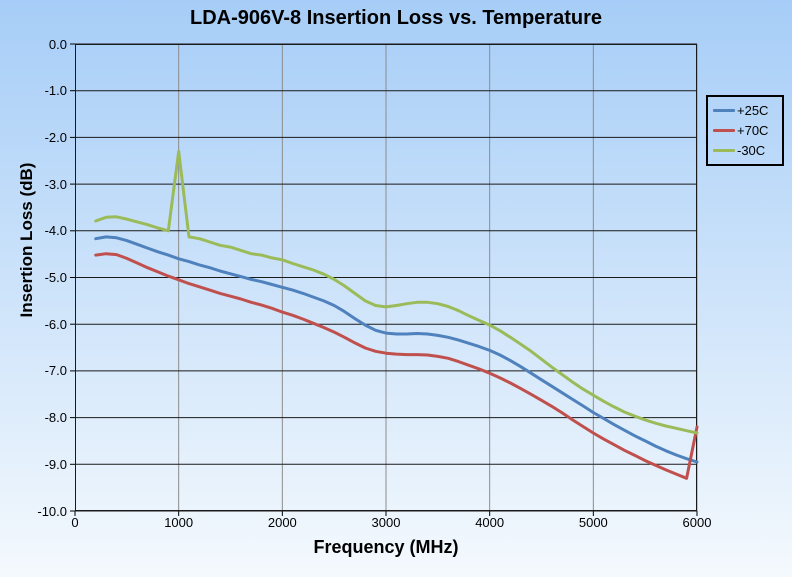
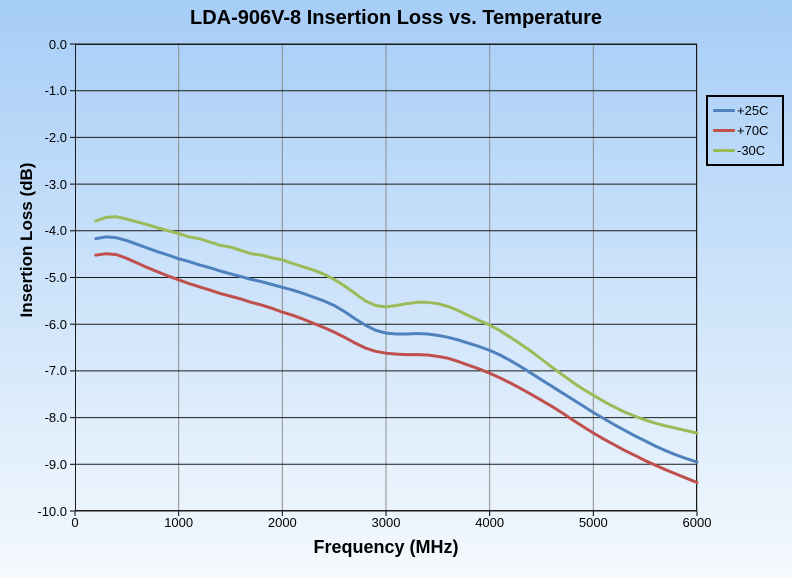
-30C/1000: -2.3 -> -4.1
+70C/6000: -8.2 -> -9.4
